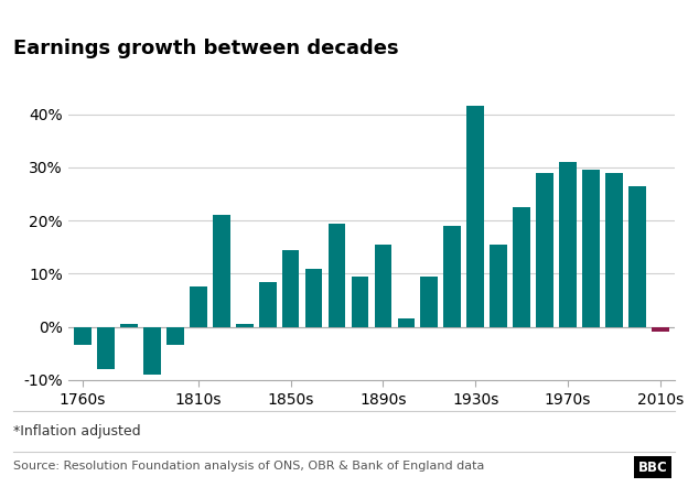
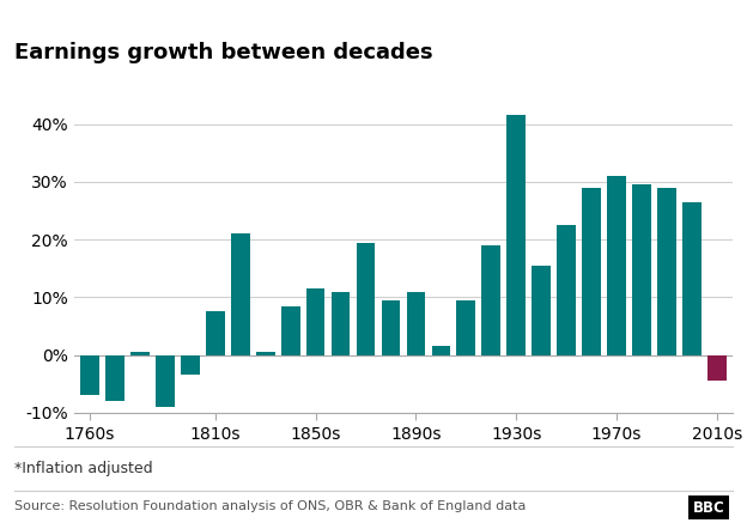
1760s: -3.5% -> -7.0%
1850s: 14.5% -> 11.5%
1890s: 15.5% -> 11.0%
2010s: -1.0% -> -4.5%
